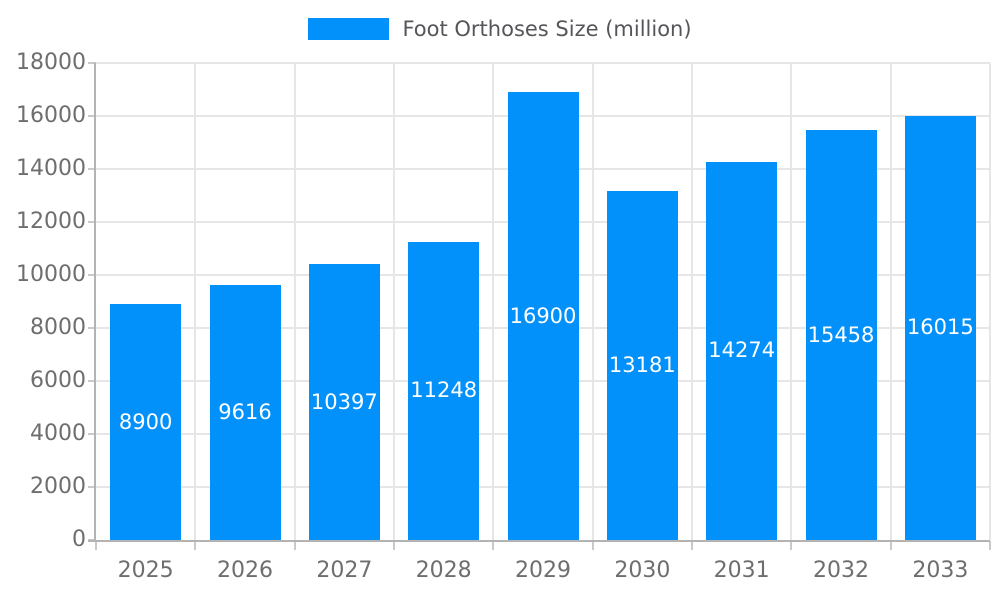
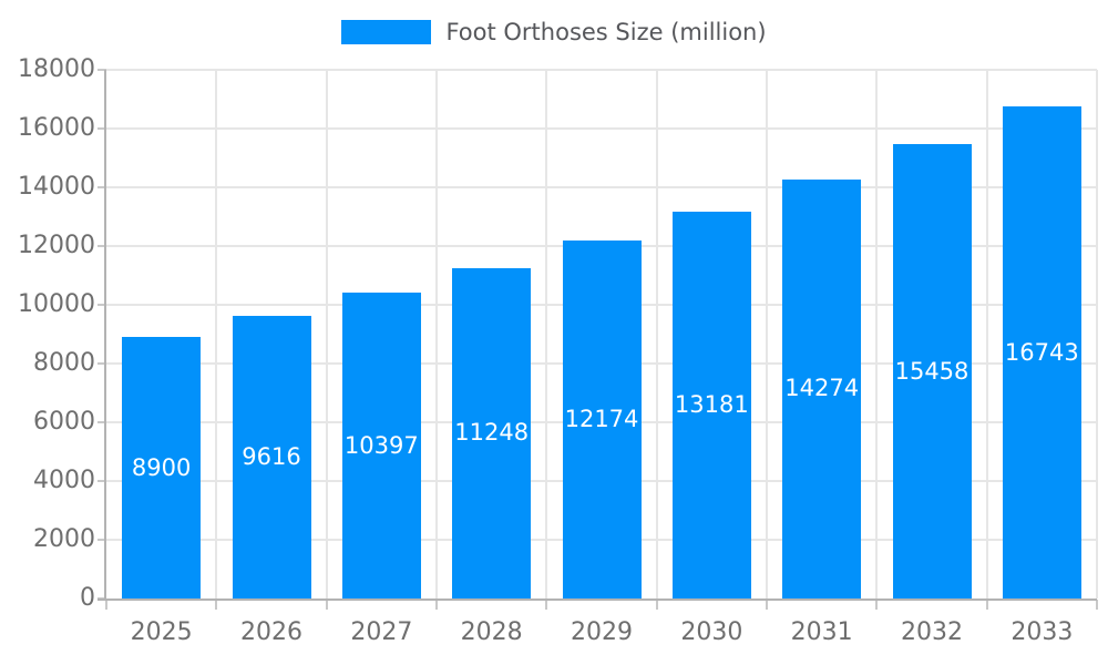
2029: 16900 -> 12174
2033: 16015 -> 16743
